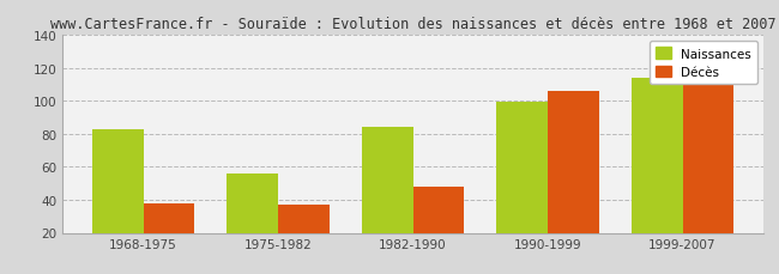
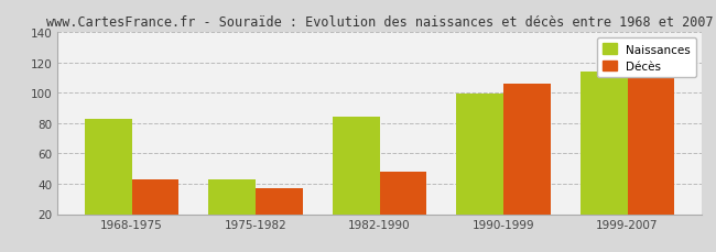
Décès/1968-1975: 38 -> 43
Naissances/1975-1982: 56 -> 43
